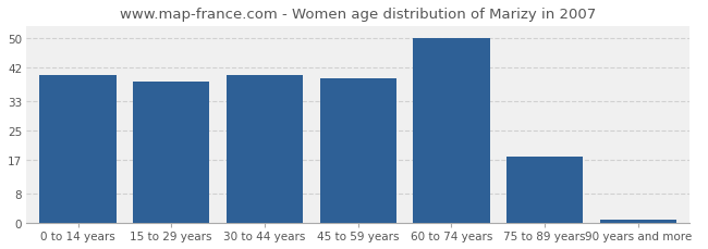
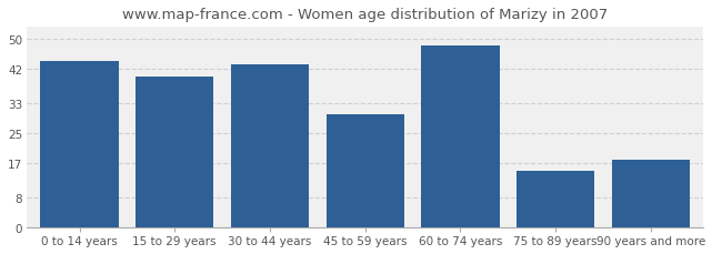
0 to 14 years: 40 -> 44
15 to 29 years: 38 -> 40
30 to 44 years: 40 -> 43
45 to 59 years: 39 -> 30
60 to 74 years: 50 -> 48
75 to 89 years: 18 -> 15
90 years and more: 1 -> 18
